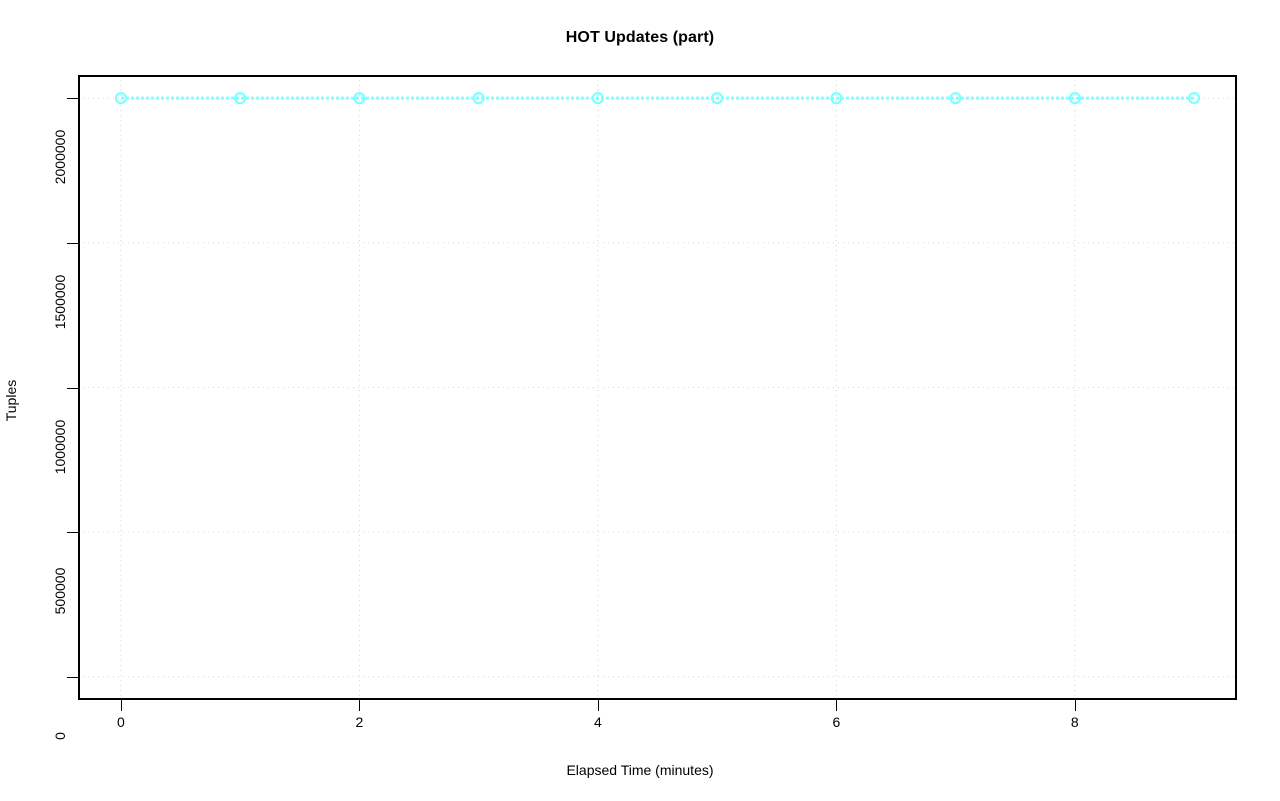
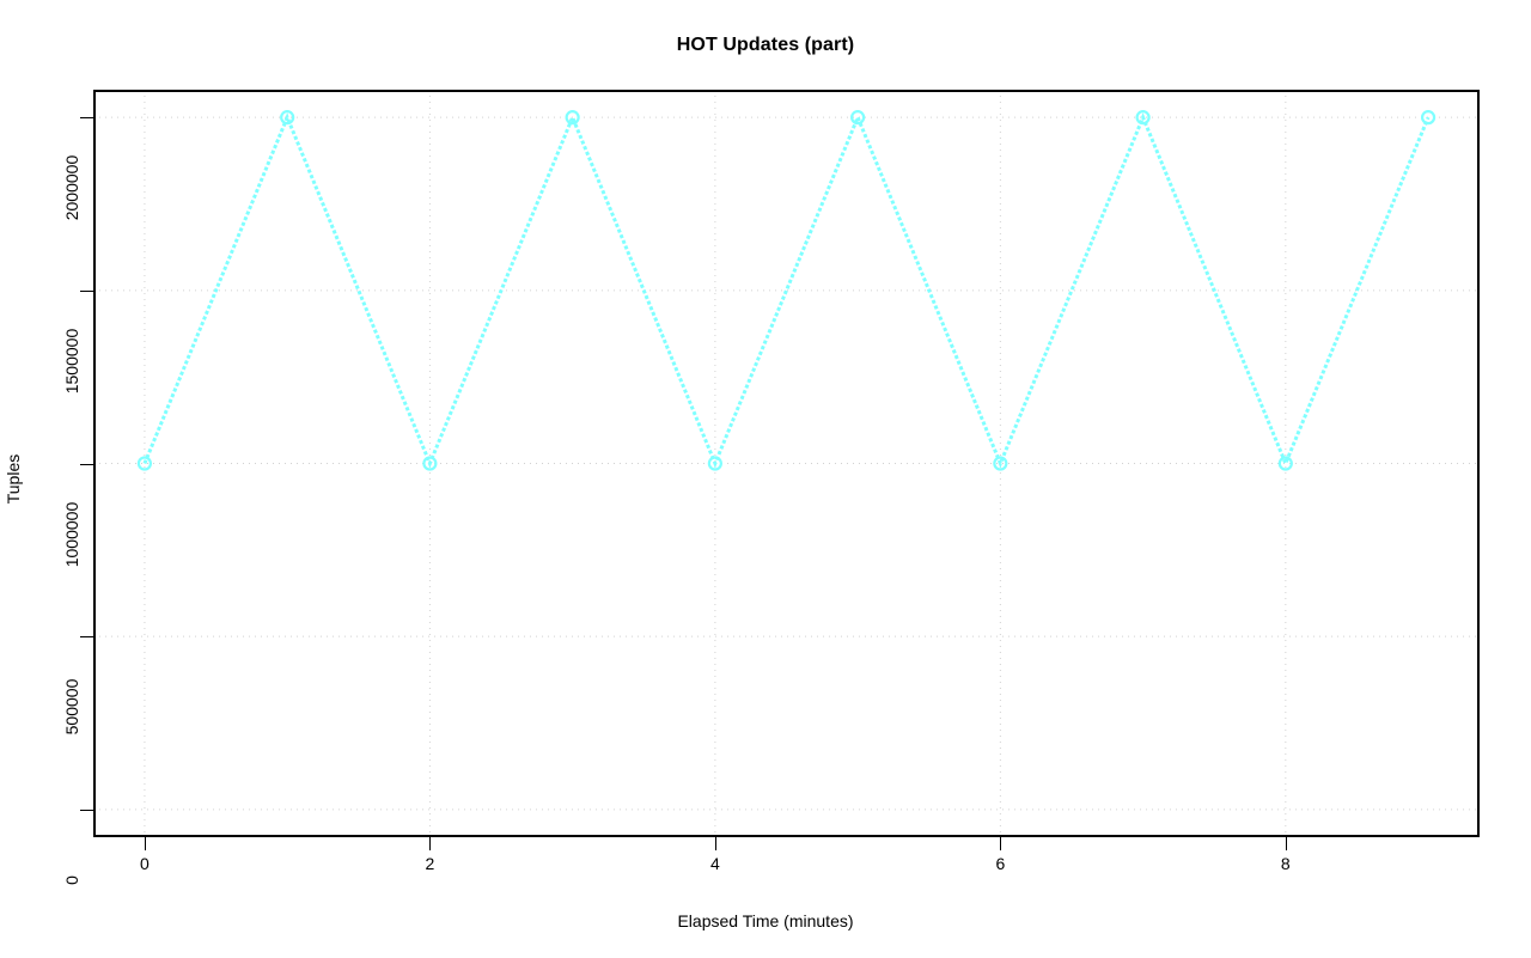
0: 2000000 -> 1000000
2: 2000000 -> 1000000
4: 2000000 -> 1000000
6: 2000000 -> 1000000
8: 2000000 -> 1000000
